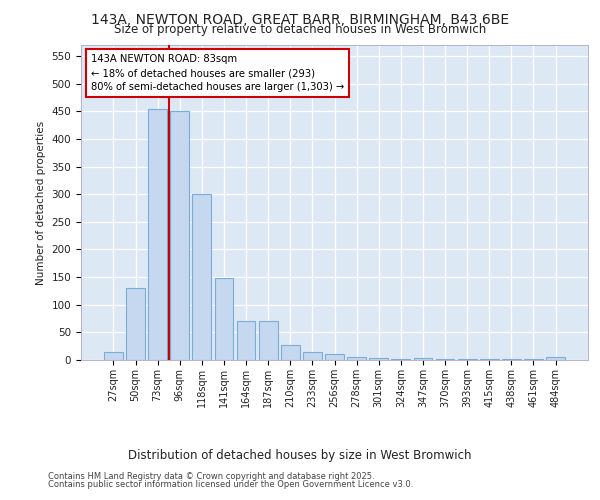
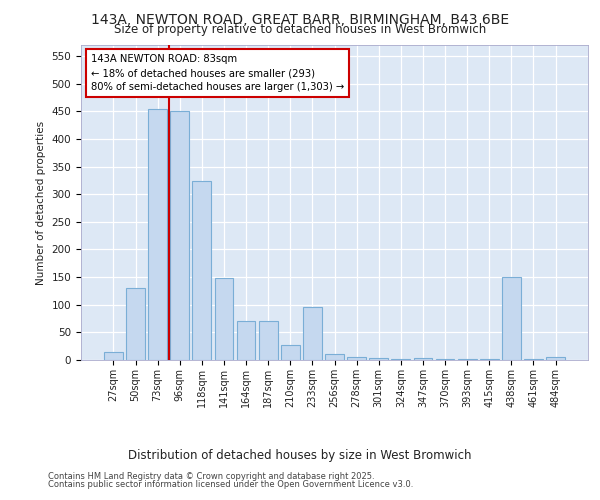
118sqm: 300 -> 324
233sqm: 15 -> 96
438sqm: 1 -> 150
